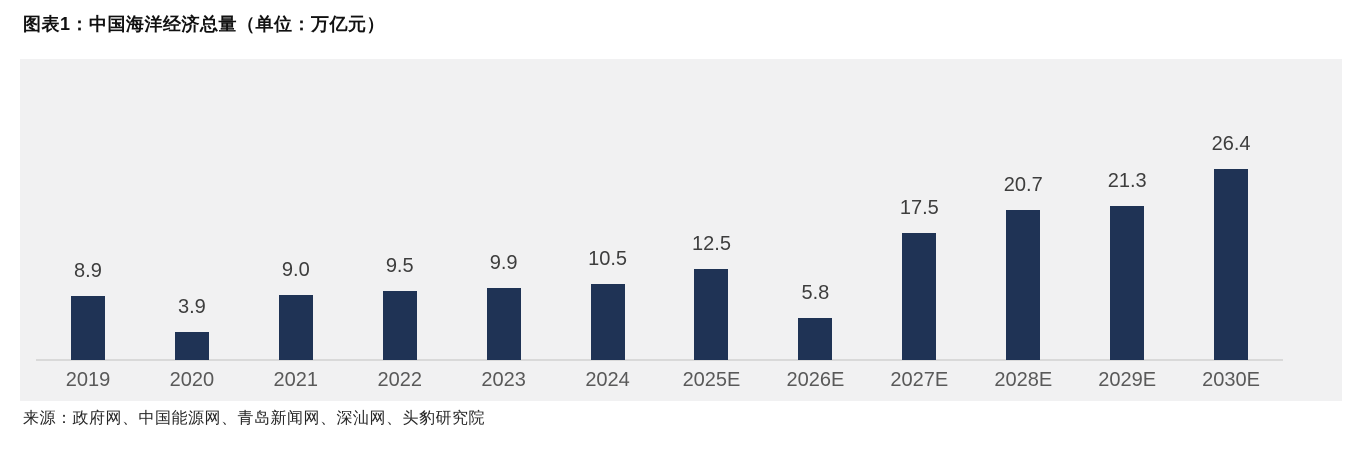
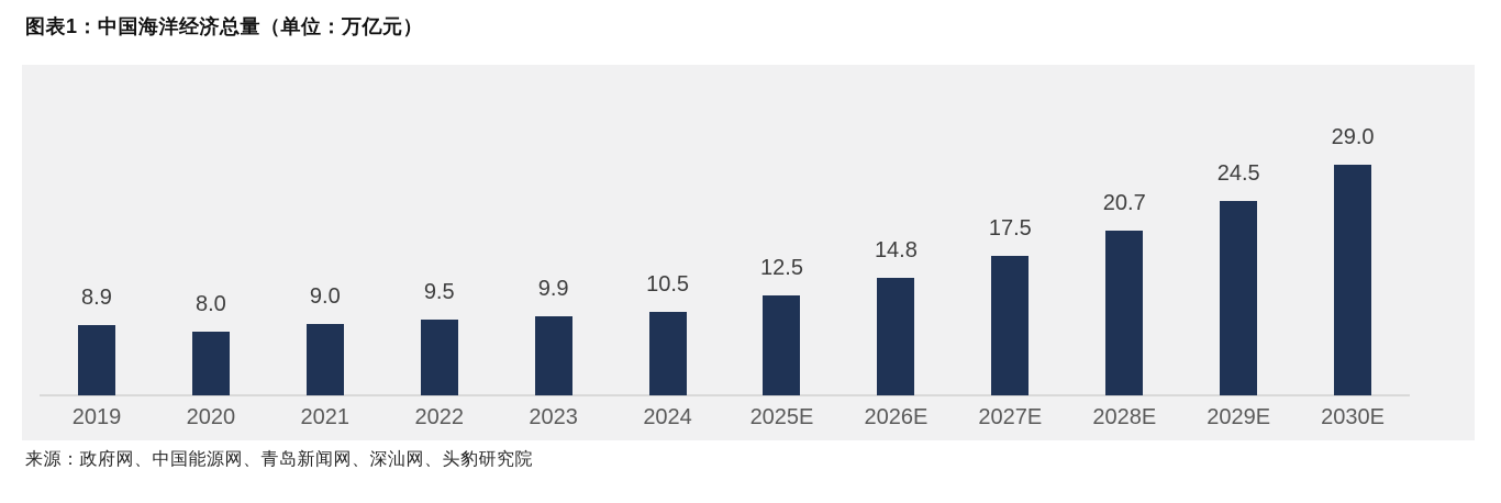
2020: 3.9 -> 8.0
2026E: 5.8 -> 14.8
2029E: 21.3 -> 24.5
2030E: 26.4 -> 29.0
